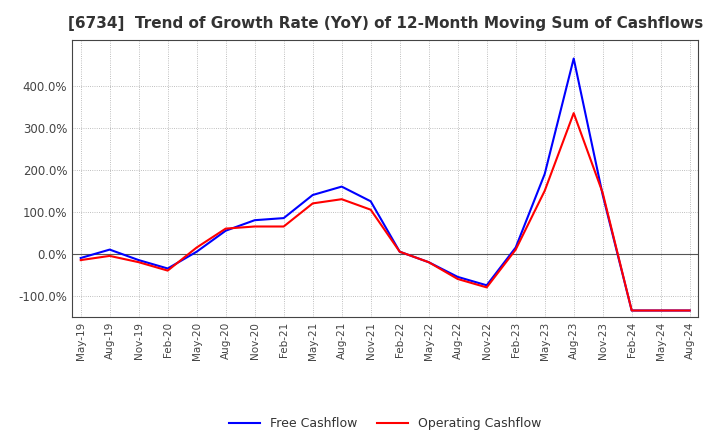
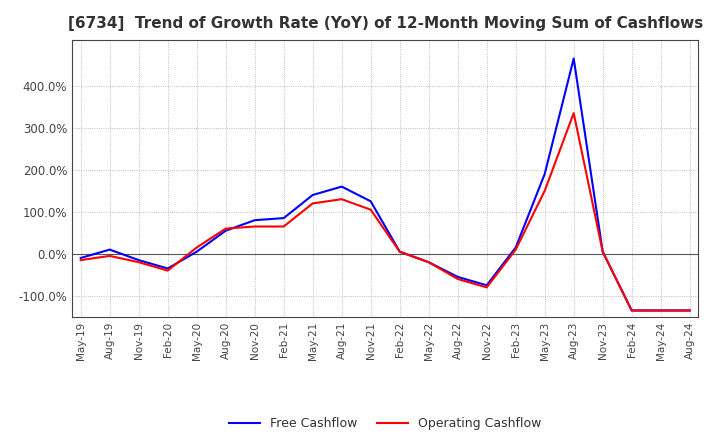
Operating Cashflow/Nov-23: 145% -> 5%
Free Cashflow/Nov-23: 140% -> 5%
